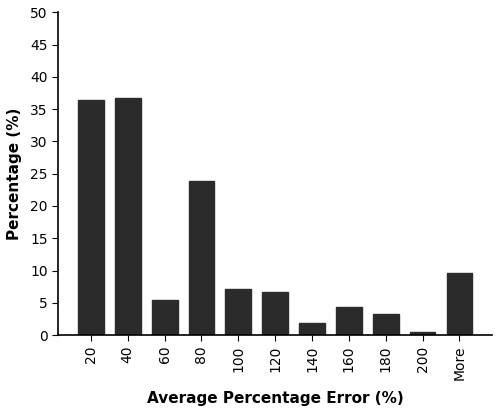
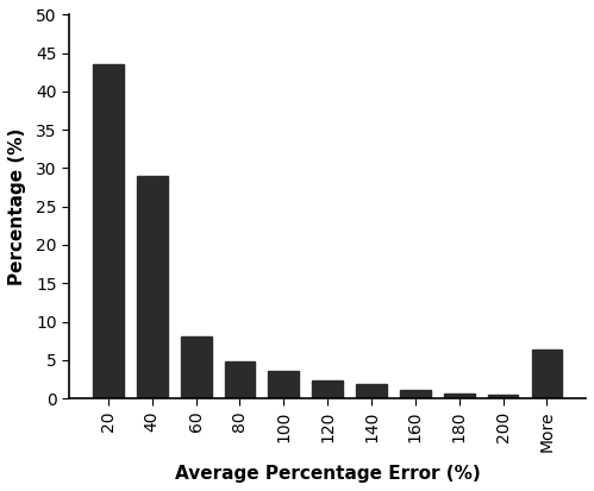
20: 36.4 -> 43.5
40: 36.8 -> 29.0
60: 5.4 -> 8.0
80: 23.8 -> 4.8
100: 7.2 -> 3.5
120: 6.6 -> 2.4
160: 4.4 -> 1.1
180: 3.2 -> 0.7
More: 9.6 -> 6.3
